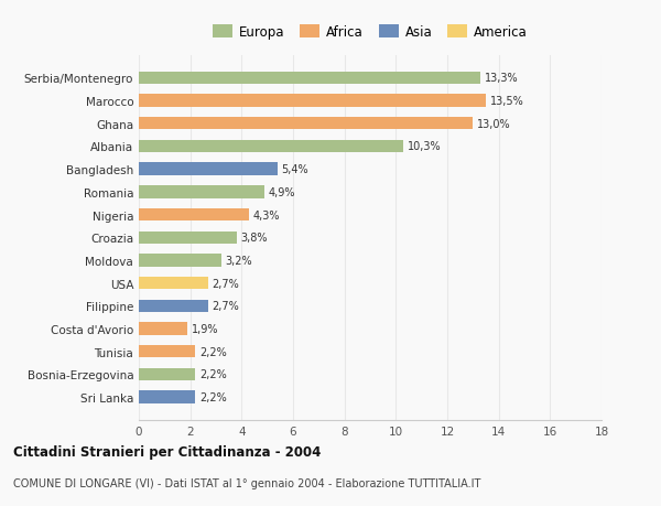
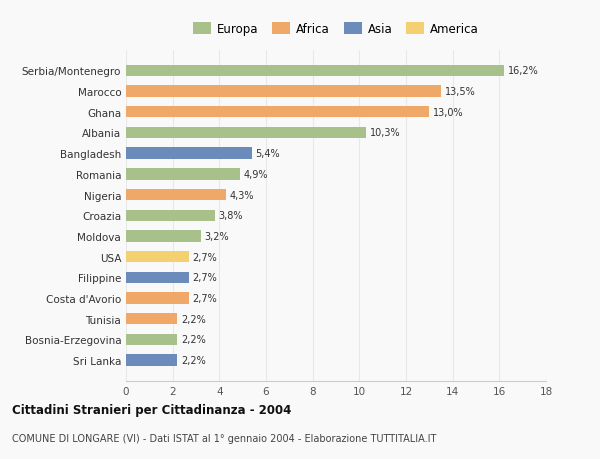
Serbia/Montenegro: 13,3% -> 16,2%
Costa d'Avorio: 1,9% -> 2,7%
